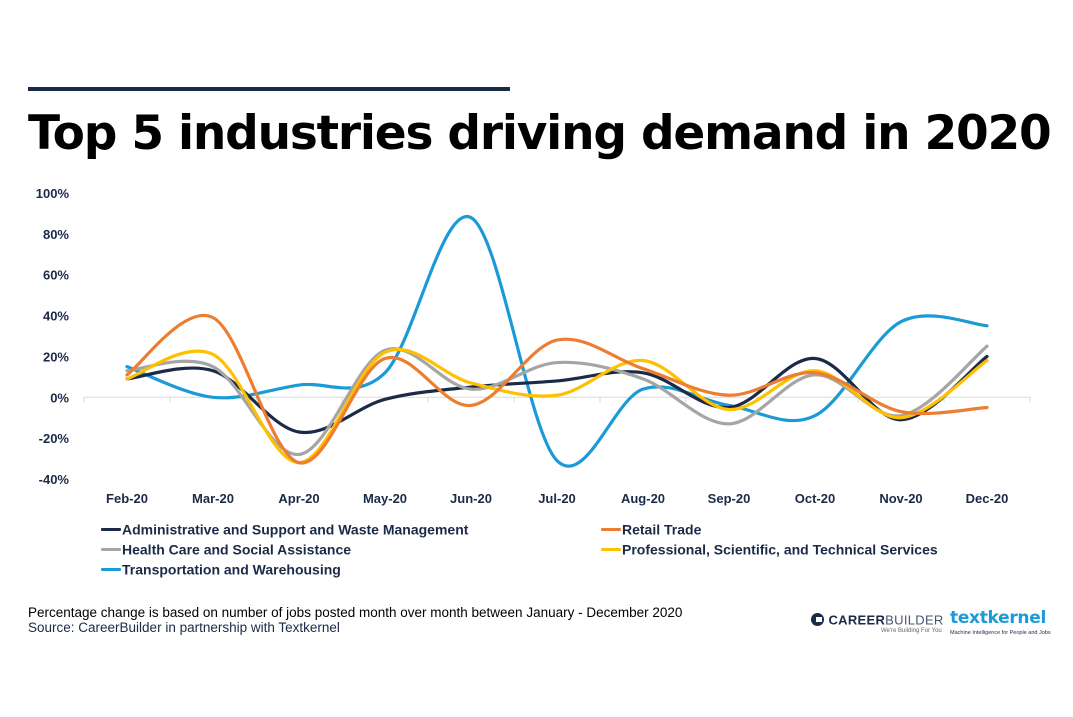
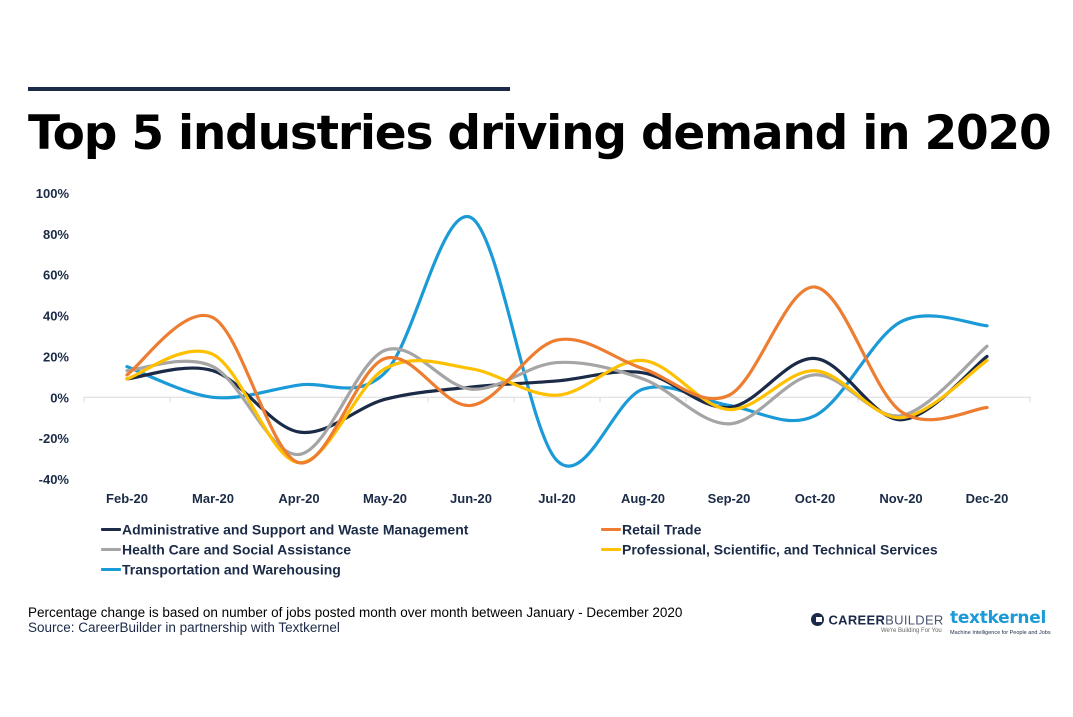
Professional, Scientific, and Technical Services/May-20: 22% -> 14%
Professional, Scientific, and Technical Services/Jun-20: 7% -> 14%
Retail Trade/Oct-20: 12% -> 54%
